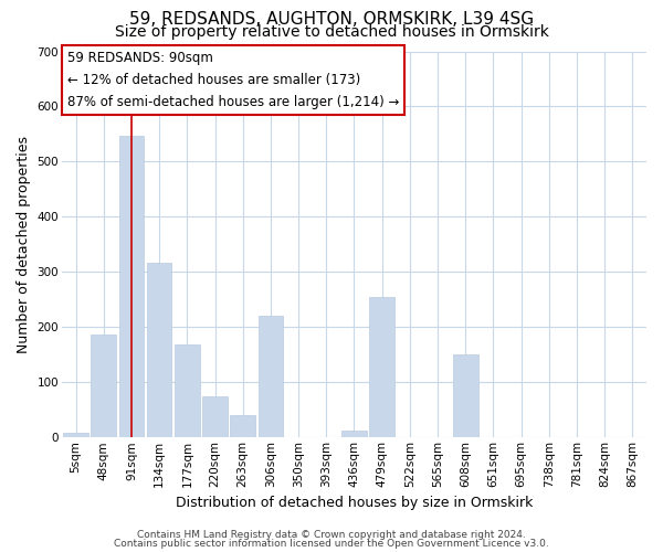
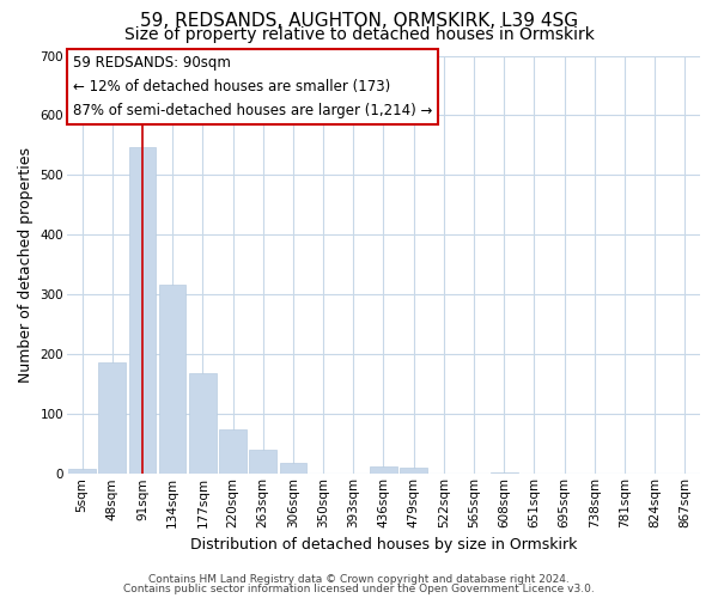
306sqm: 220 -> 19
479sqm: 255 -> 10
608sqm: 150 -> 3
